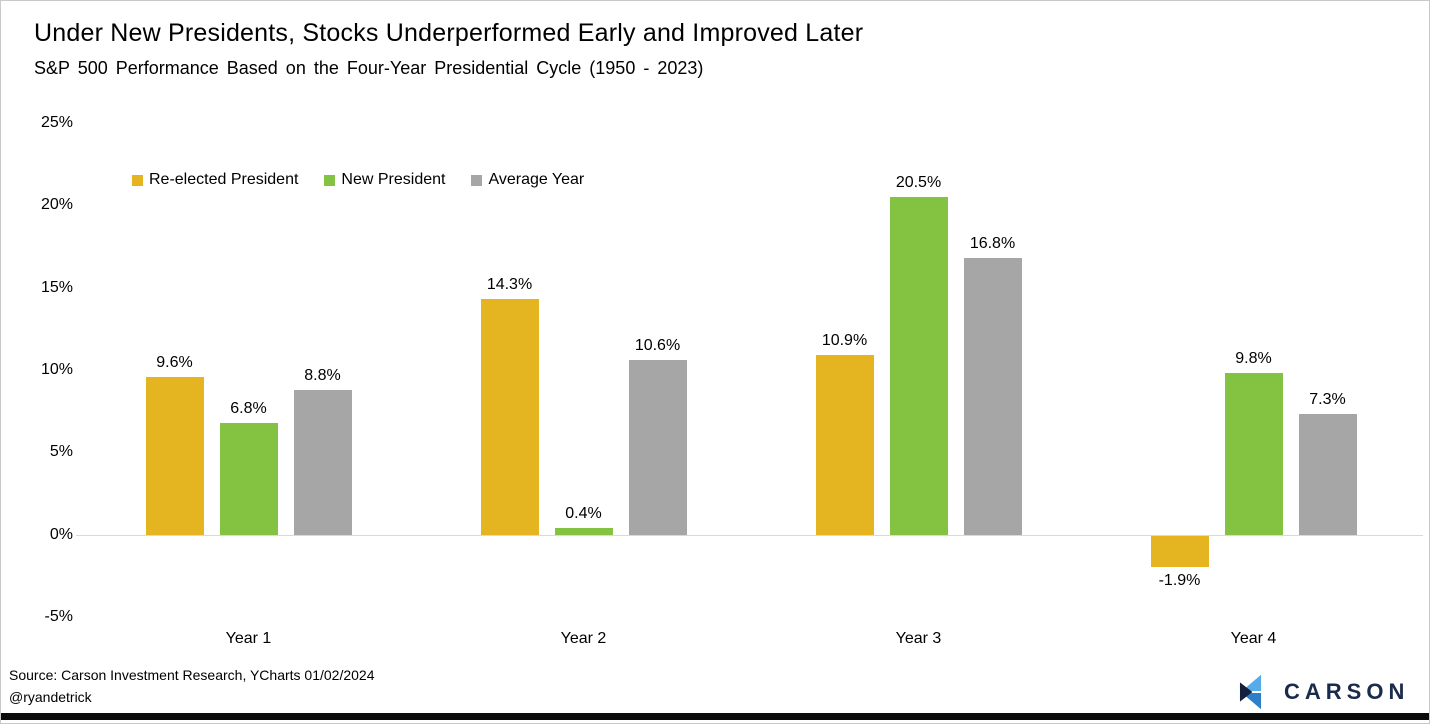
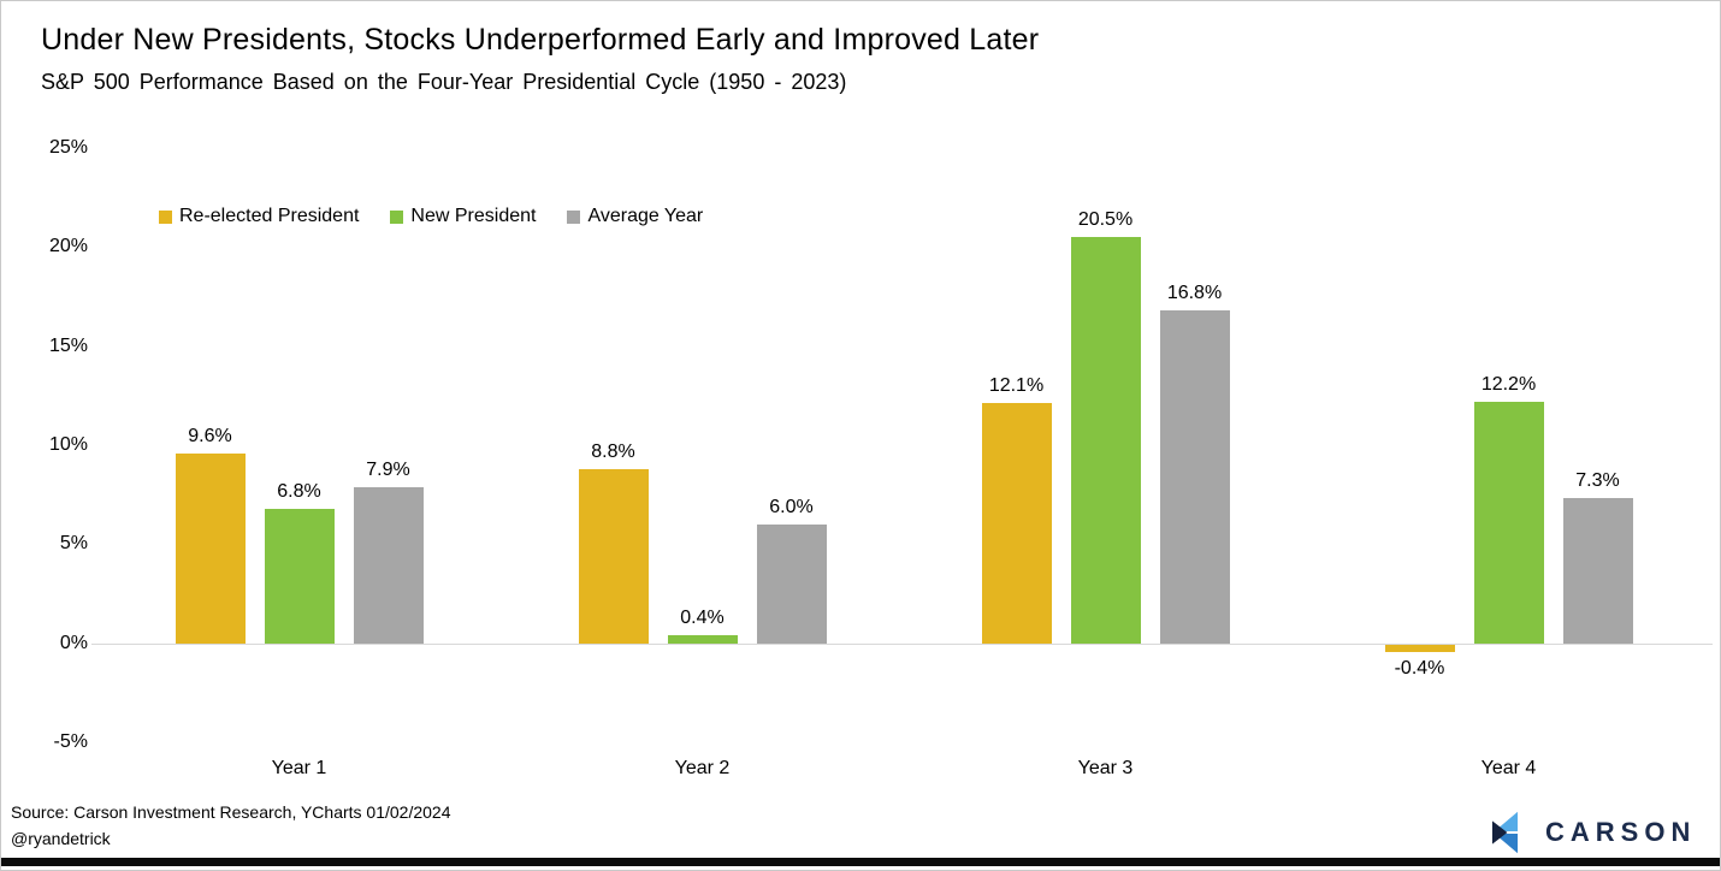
Average Year/Year 1: 8.8% -> 7.9%
Re-elected President/Year 2: 14.3% -> 8.8%
Average Year/Year 2: 10.6% -> 6.0%
Re-elected President/Year 3: 10.9% -> 12.1%
Re-elected President/Year 4: -1.9% -> -0.4%
New President/Year 4: 9.8% -> 12.2%
